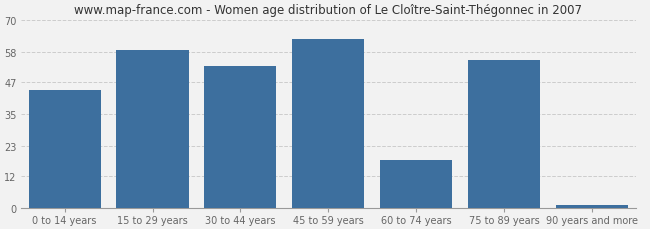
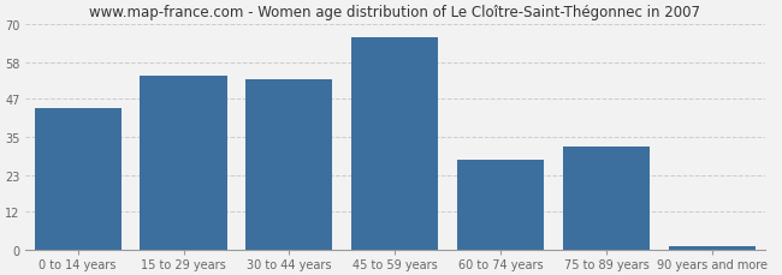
15 to 29 years: 59 -> 54
45 to 59 years: 63 -> 66
60 to 74 years: 18 -> 28
75 to 89 years: 55 -> 32
